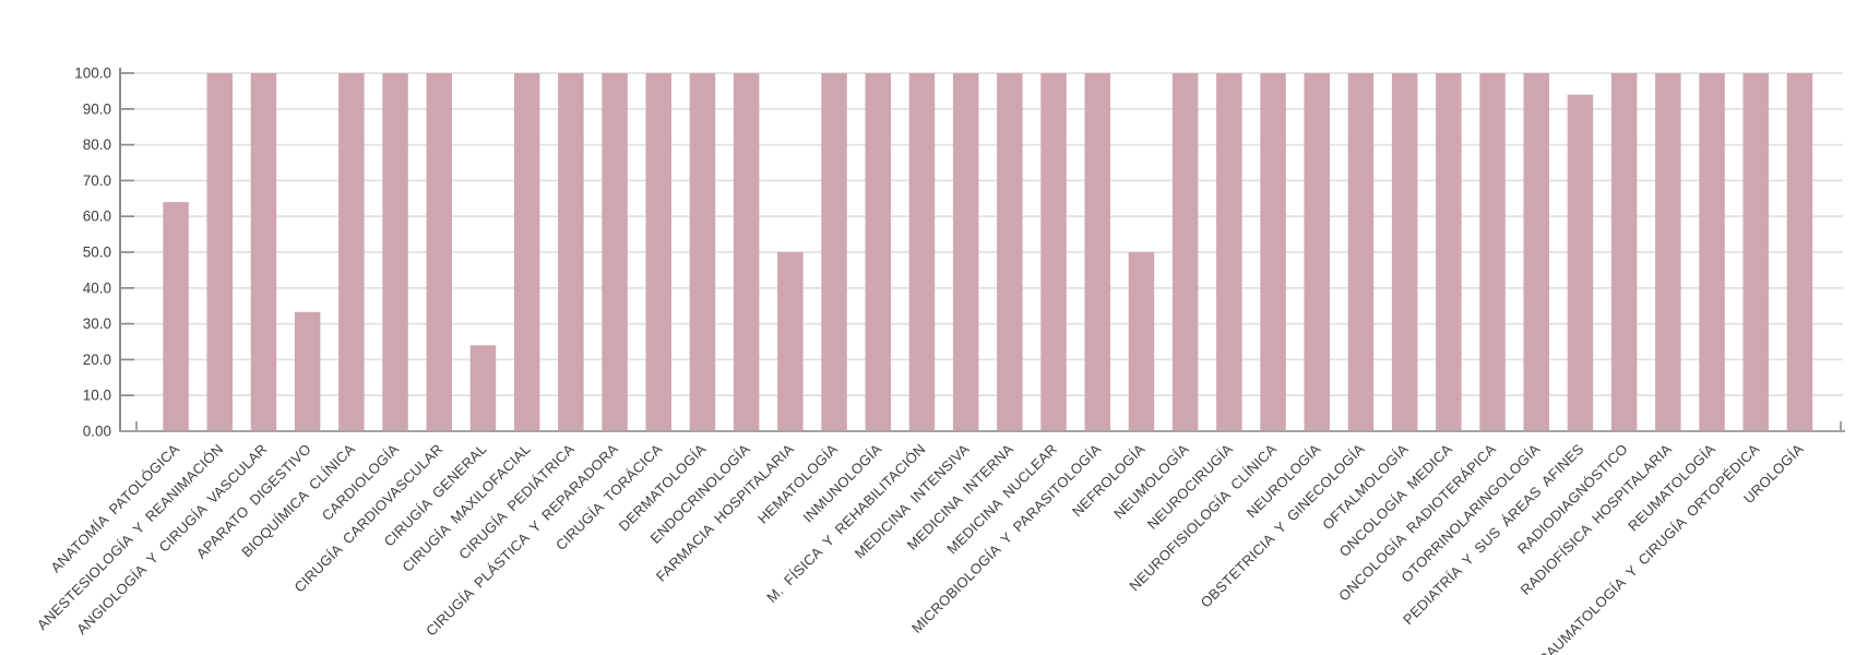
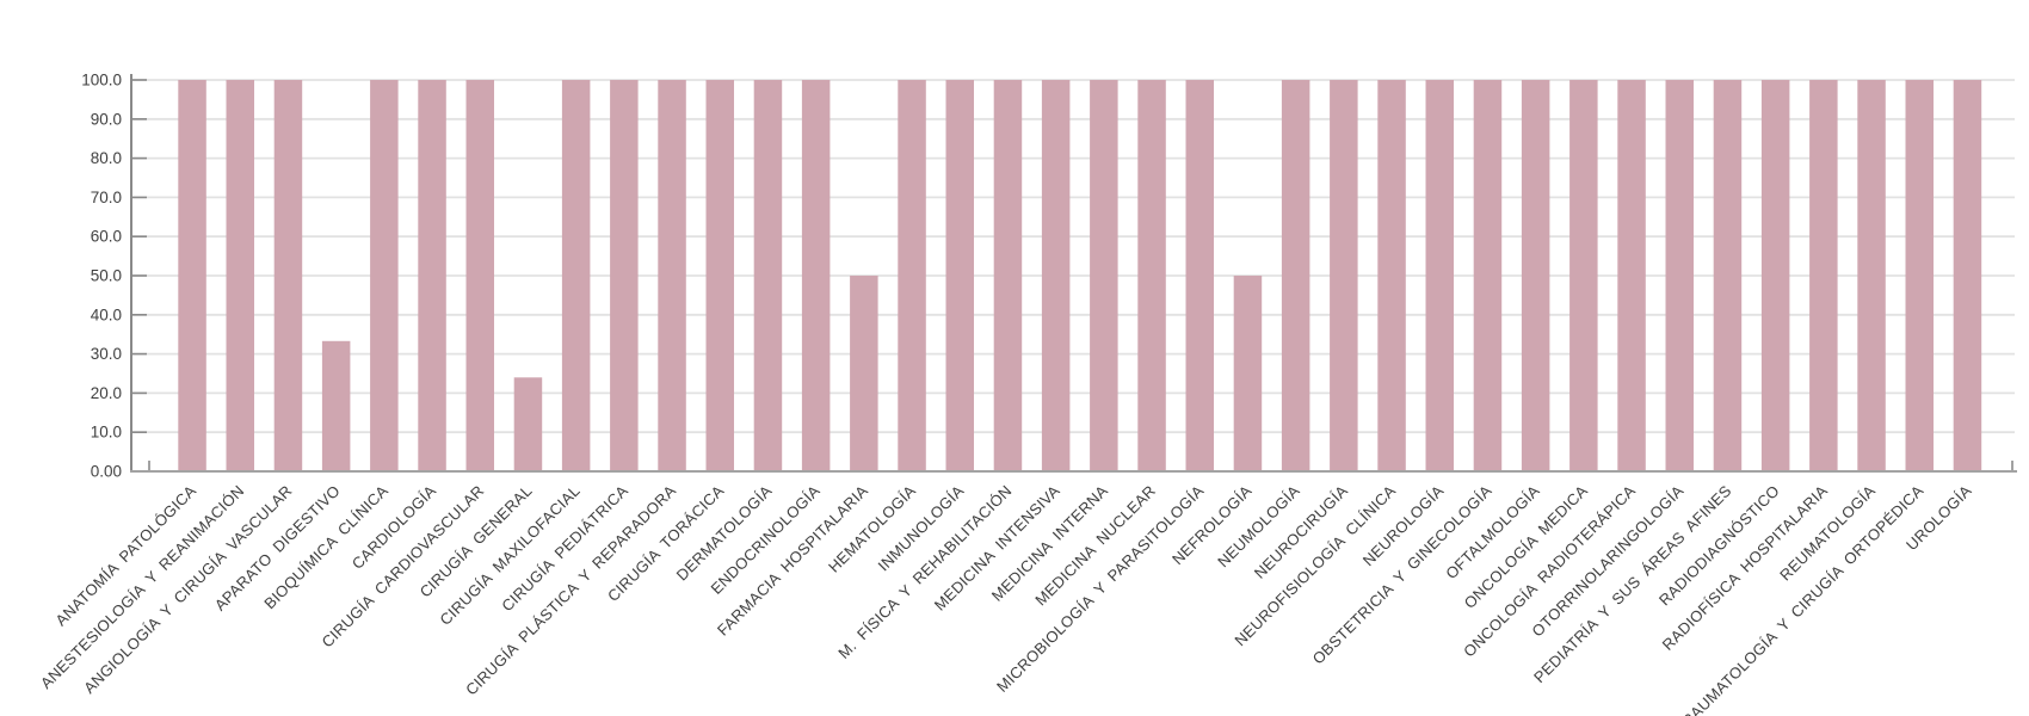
ANATOMÍA PATOLÓGICA: 64 -> 100
PEDIATRÍA Y SUS ÁREAS AFINES: 94 -> 100
